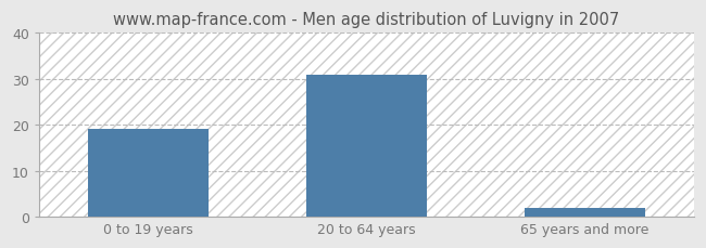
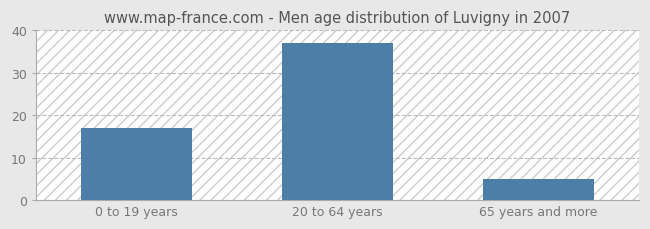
0 to 19 years: 19 -> 17
20 to 64 years: 31 -> 37
65 years and more: 2 -> 5
